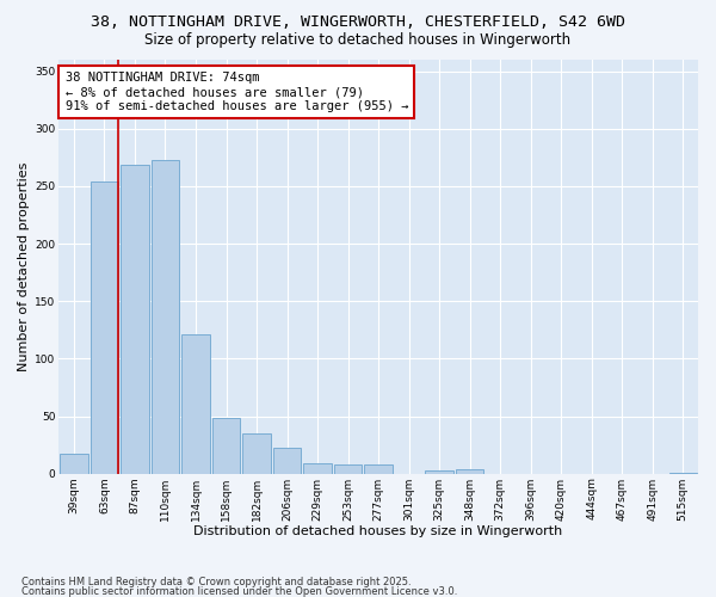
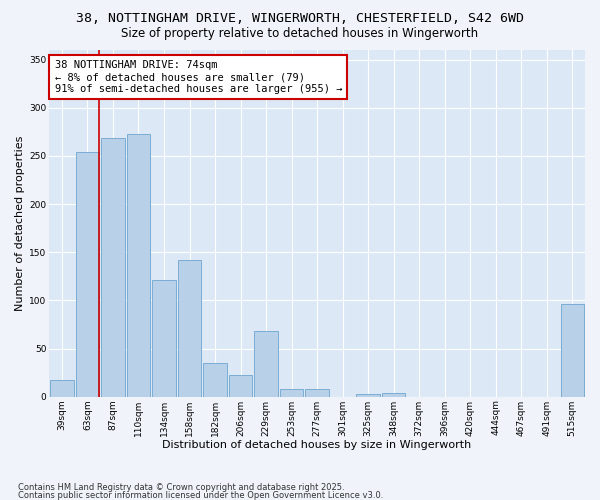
158sqm: 48 -> 142
229sqm: 9 -> 68
515sqm: 1 -> 96
